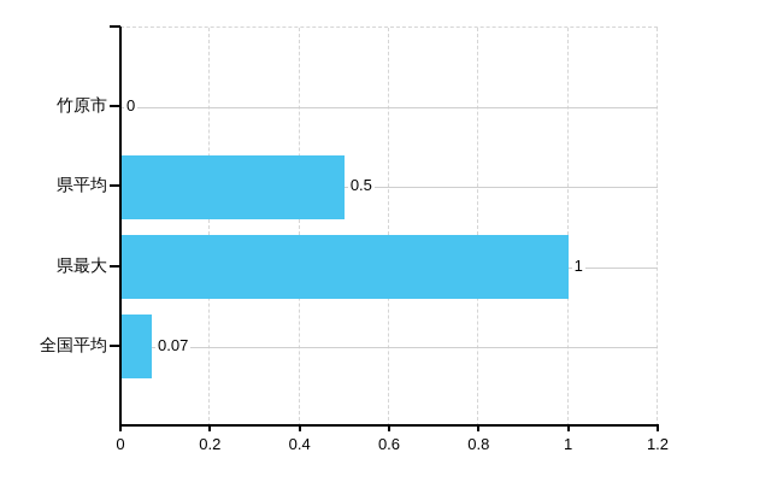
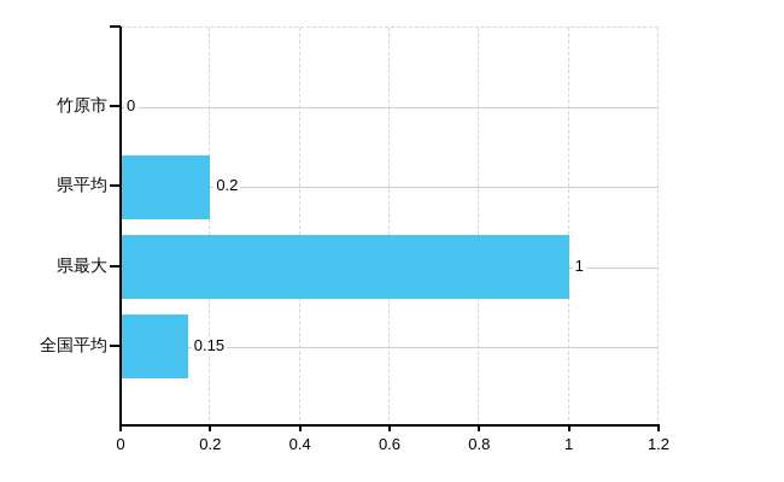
県平均: 0.5 -> 0.2
全国平均: 0.07 -> 0.15
